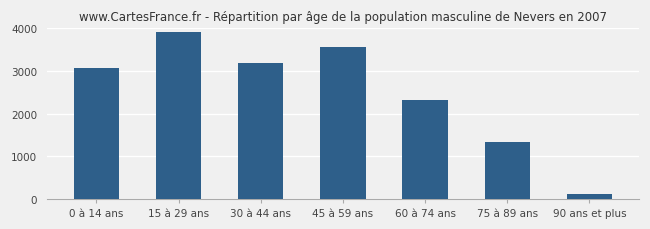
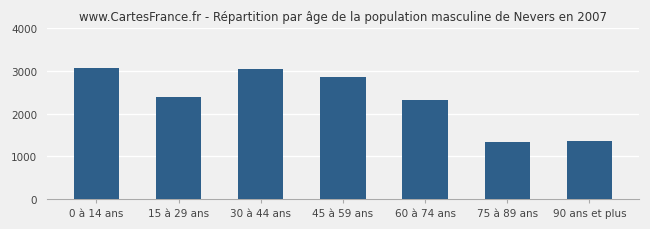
15 à 29 ans: 3920 -> 2400
30 à 44 ans: 3200 -> 3050
45 à 59 ans: 3560 -> 2850
90 ans et plus: 120 -> 1350
